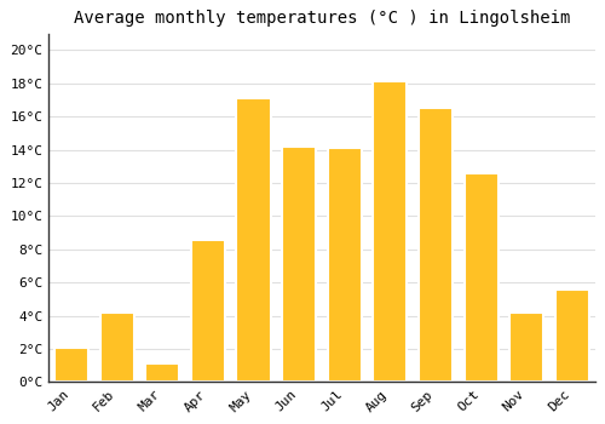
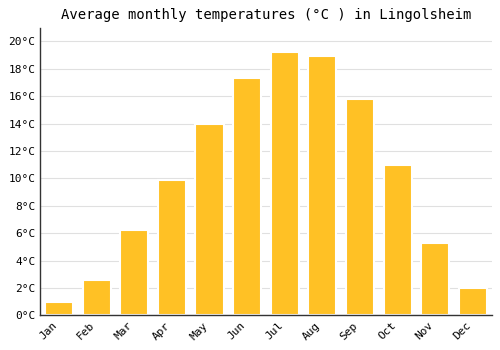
Jan: 2.1°C -> 1.0°C
Feb: 4.2°C -> 2.6°C
Mar: 1.1°C -> 6.2°C
Apr: 8.6°C -> 9.9°C
May: 17.1°C -> 14.0°C
Jun: 14.2°C -> 17.3°C
Jul: 14.1°C -> 19.2°C
Aug: 18.1°C -> 18.9°C
Sep: 16.5°C -> 15.8°C
Oct: 12.6°C -> 11.0°C
Nov: 4.2°C -> 5.3°C
Dec: 5.6°C -> 2.0°C
